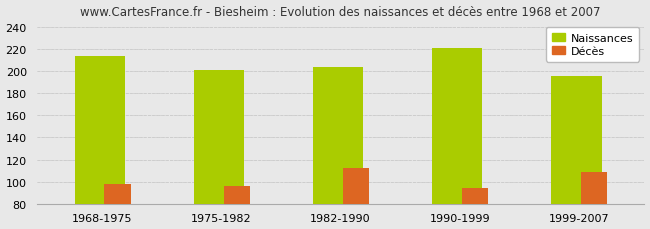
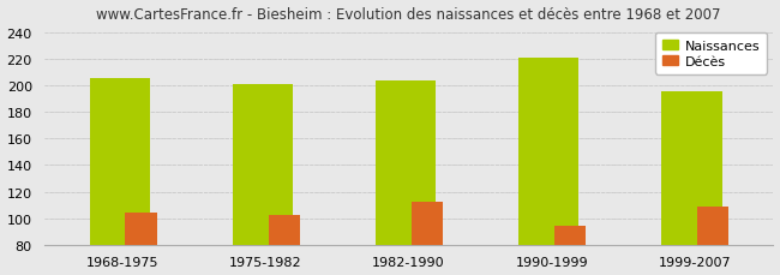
Naissances/1968-1975: 214 -> 206
Décès/1968-1975: 98 -> 104
Décès/1975-1982: 96 -> 102
